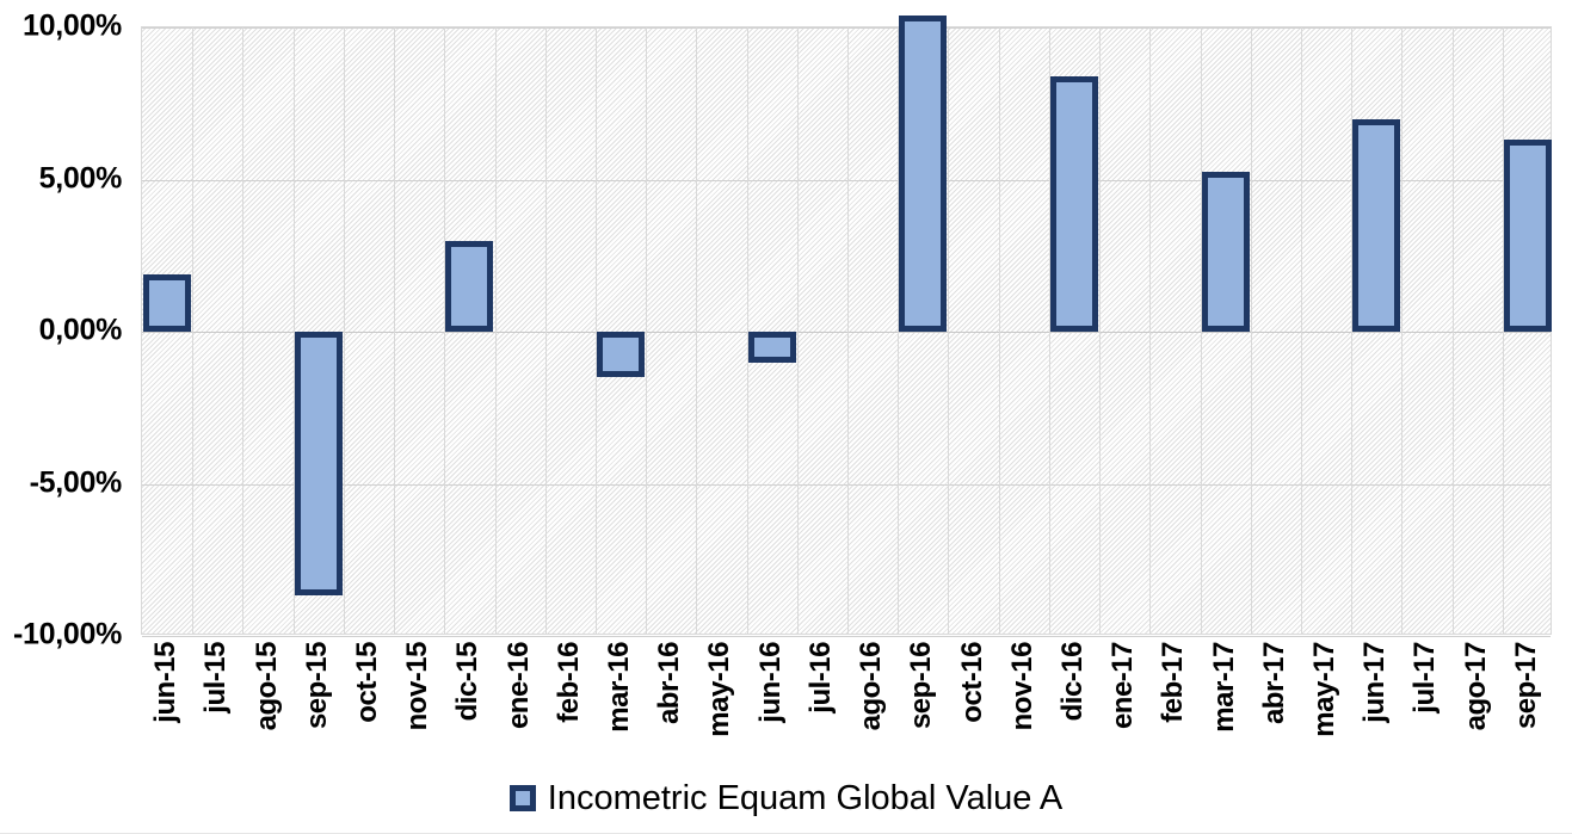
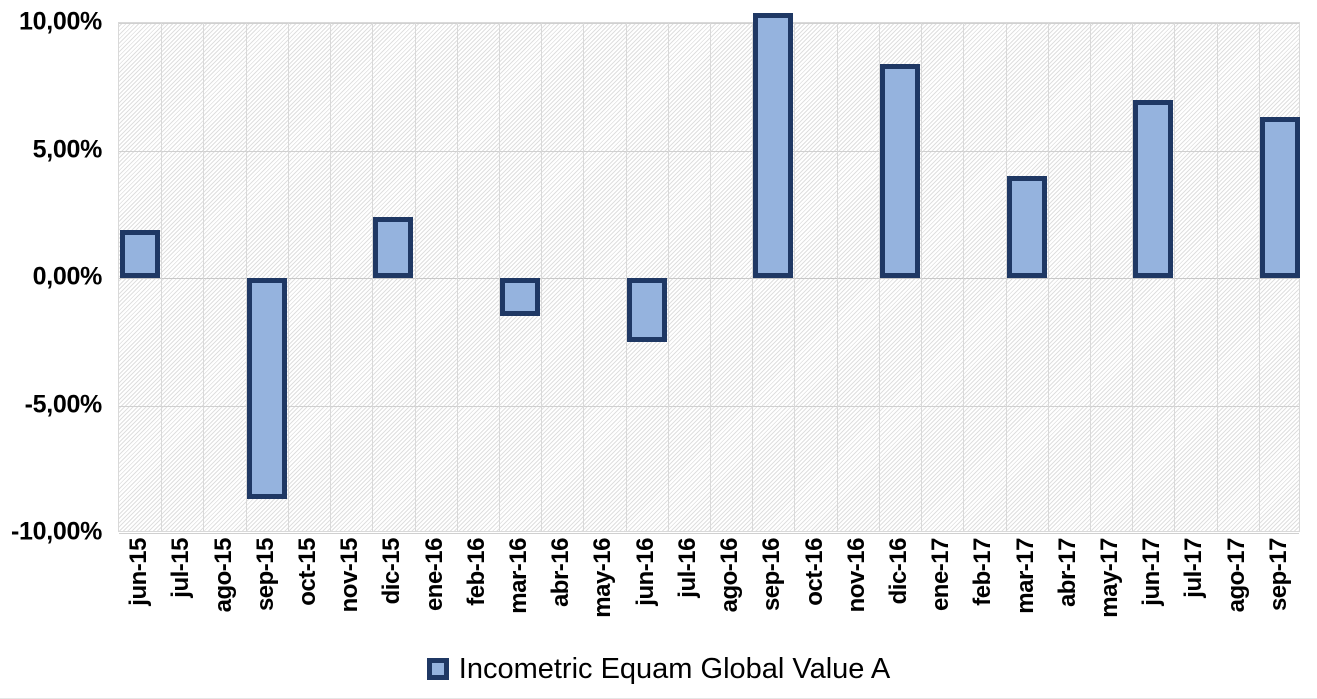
dic-15: 3,0% -> 2,4%
jun-16: -1,0% -> -2,5%
mar-17: 5,2% -> 4,0%
